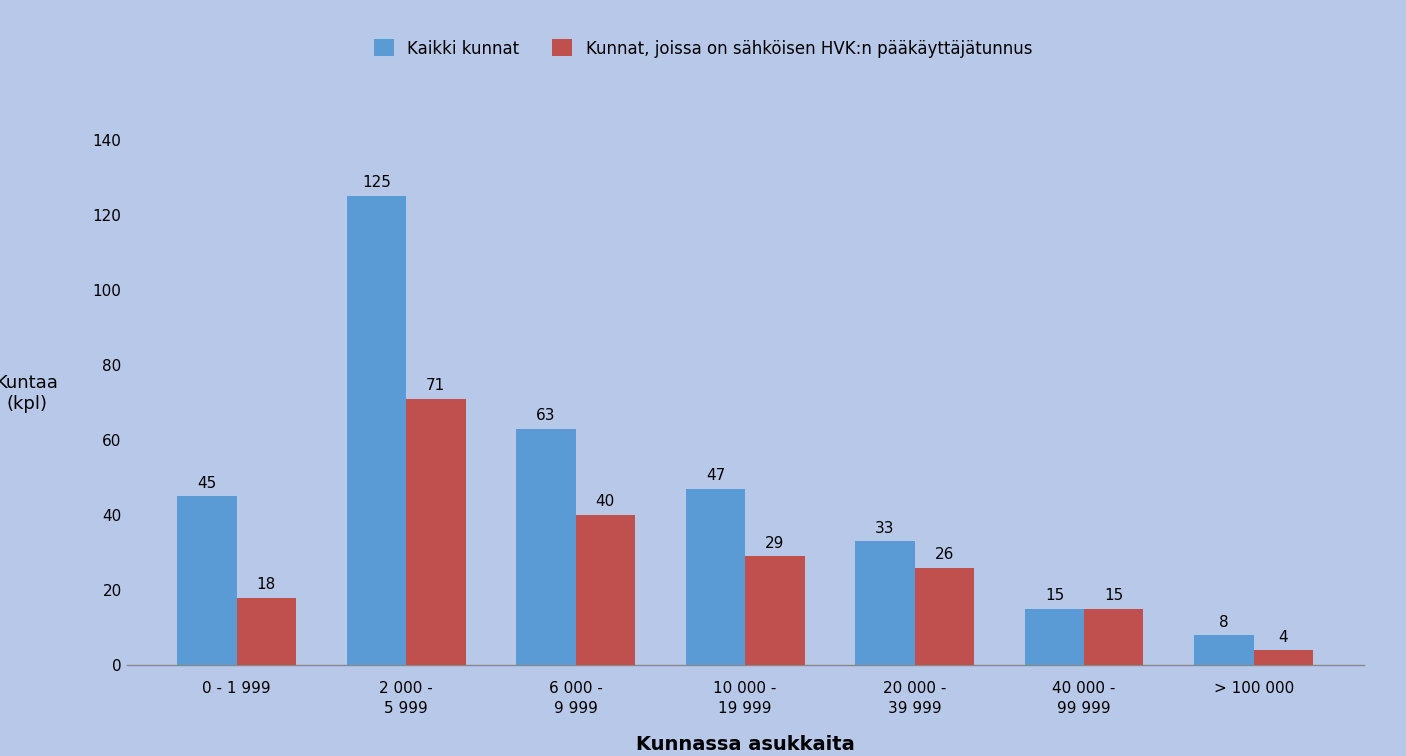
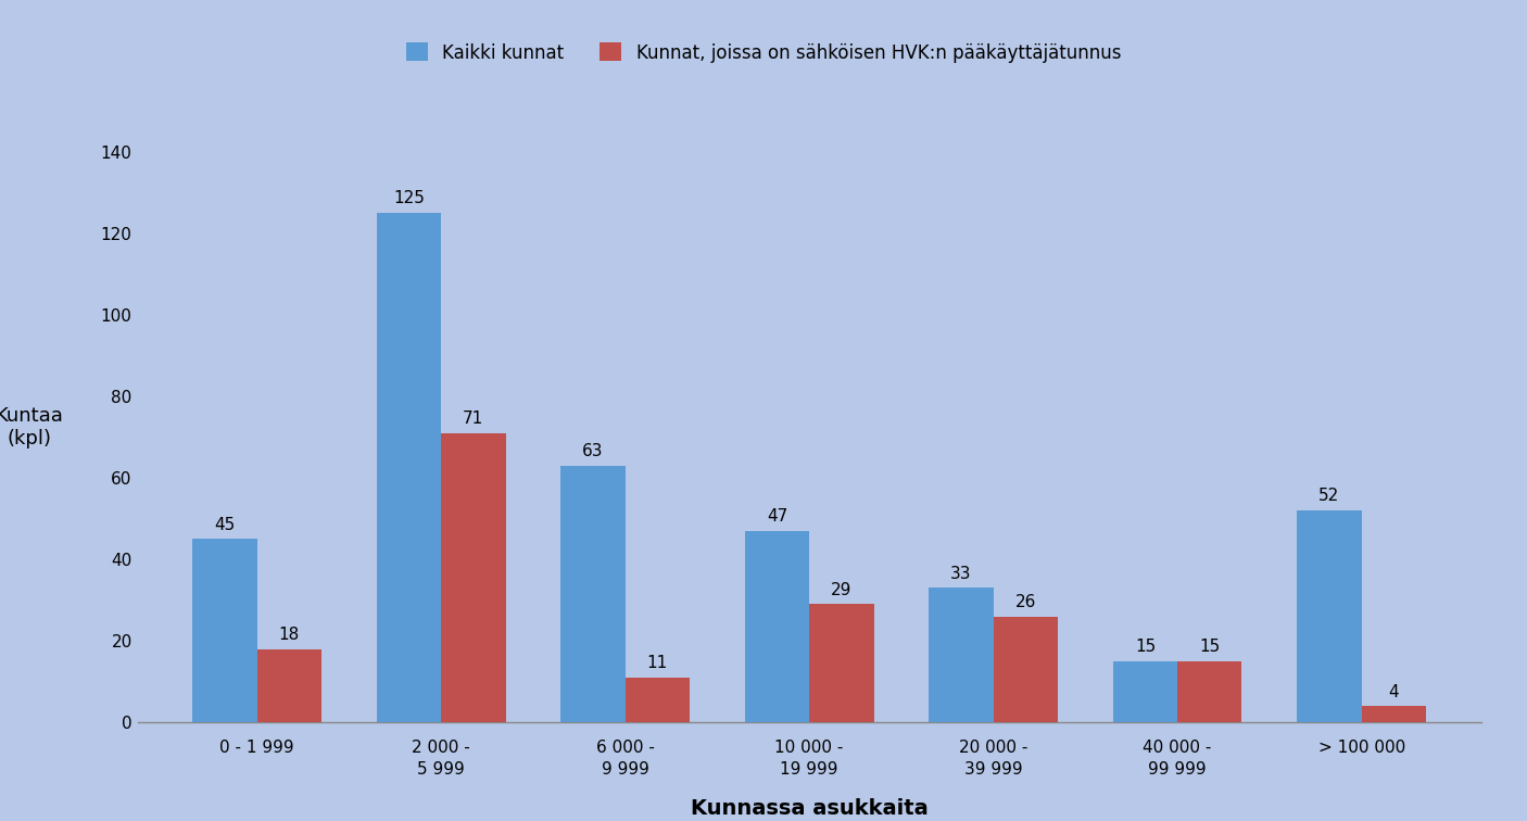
Kunnat, joissa on sähköisen HVK:n pääkäyttäjätunnus/6 000 - 9 999: 40 -> 11
Kaikki kunnat/> 100 000: 8 -> 52
